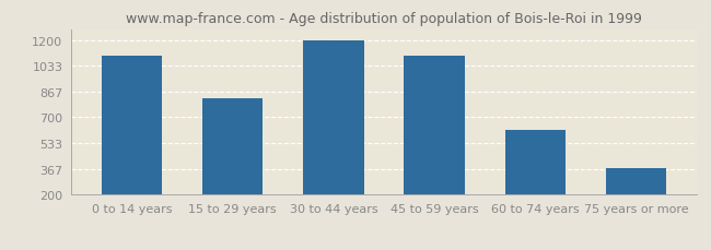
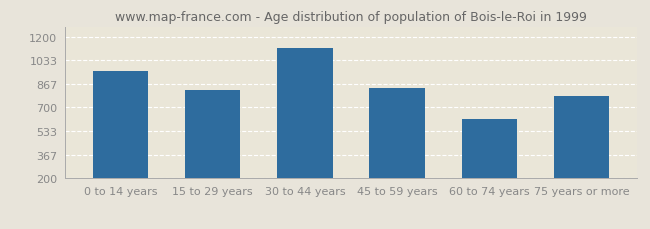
0 to 14 years: 1100 -> 960
30 to 44 years: 1200 -> 1120
45 to 59 years: 1100 -> 840
75 years or more: 370 -> 780
